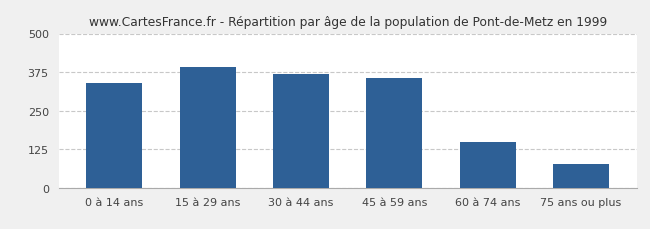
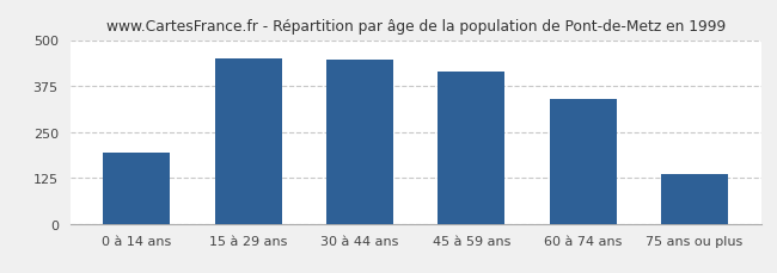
0 à 14 ans: 338 -> 195
15 à 29 ans: 392 -> 450
30 à 44 ans: 368 -> 445
45 à 59 ans: 355 -> 415
60 à 74 ans: 148 -> 340
75 ans ou plus: 78 -> 135
